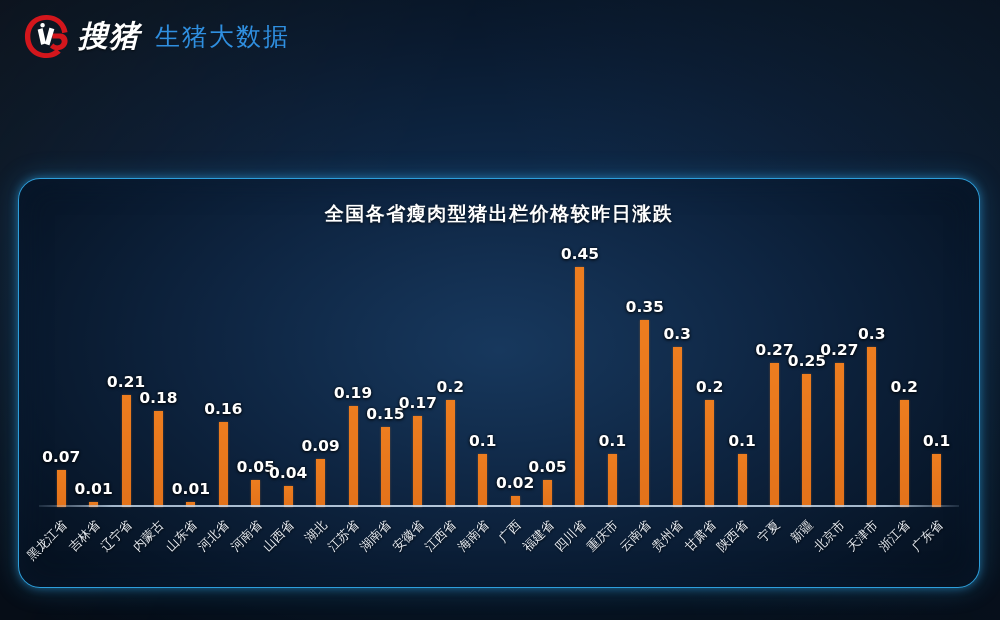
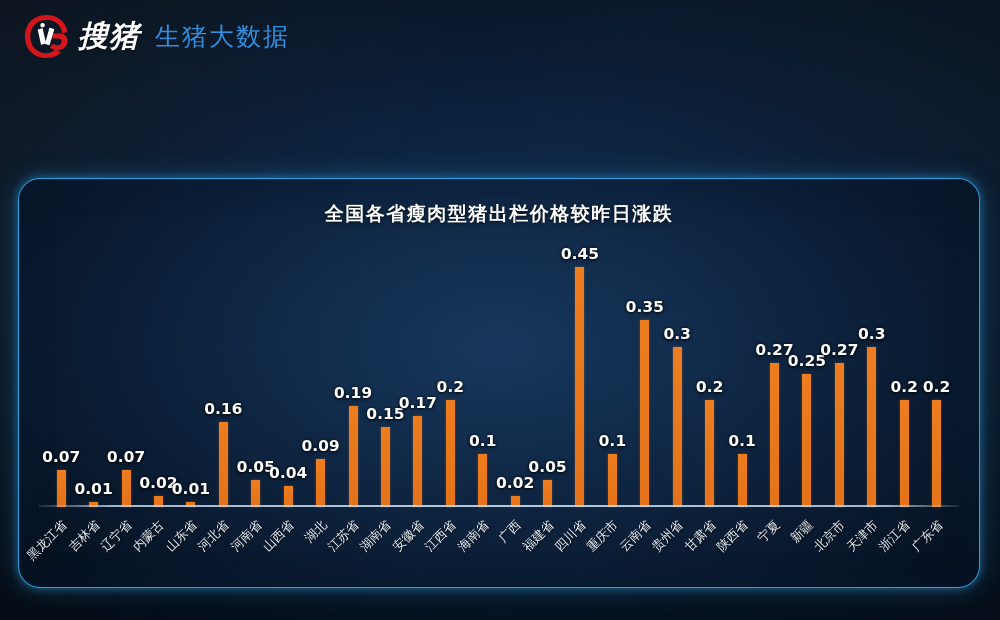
辽宁省: 0.21 -> 0.07
内蒙古: 0.18 -> 0.02
广东省: 0.1 -> 0.2
